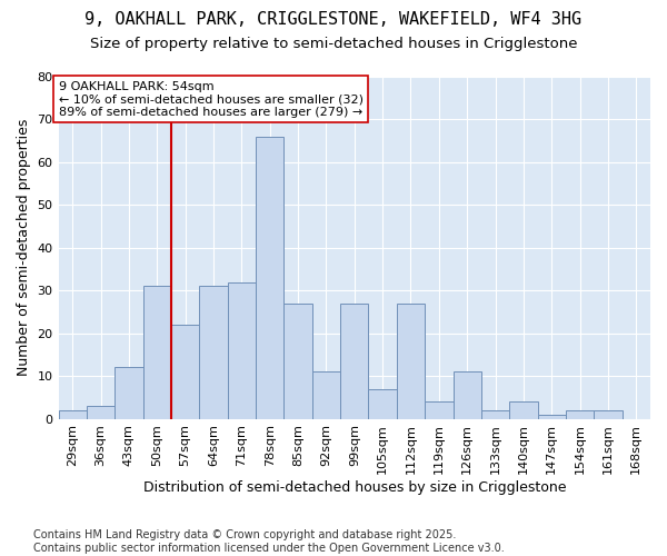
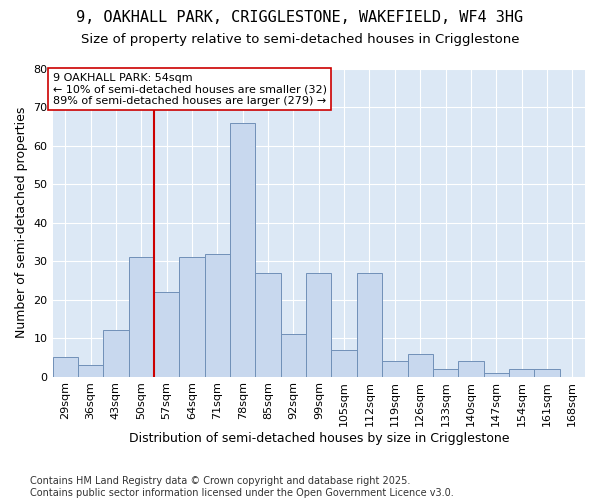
29sqm: 2 -> 5
126sqm: 11 -> 6
